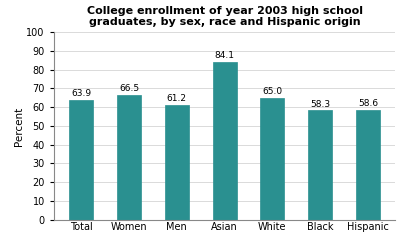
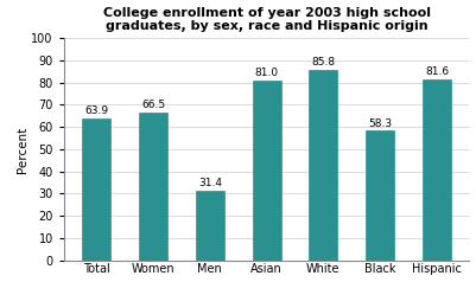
Men: 61.2 -> 31.4
Asian: 84.1 -> 81.0
White: 65.0 -> 85.8
Hispanic: 58.6 -> 81.6
